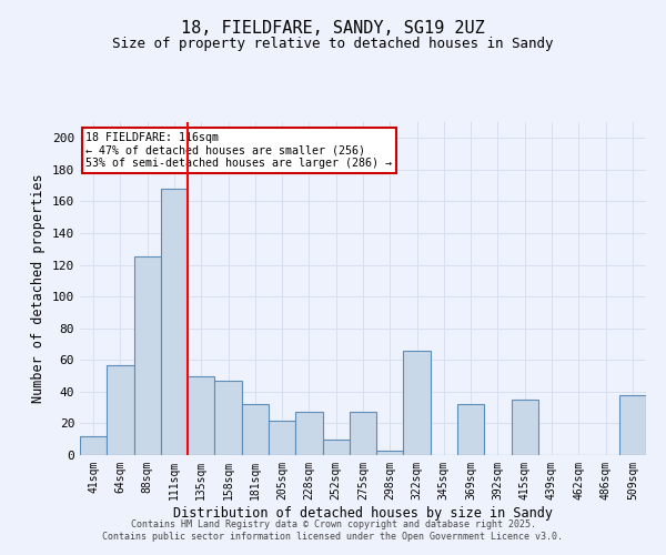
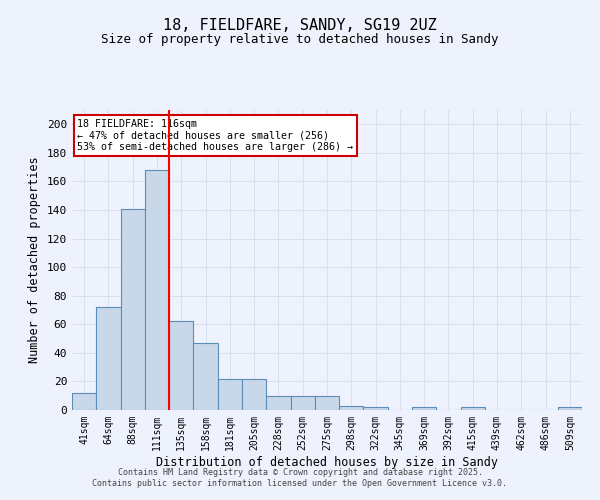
64sqm: 57 -> 72
88sqm: 125 -> 141
135sqm: 50 -> 62
181sqm: 32 -> 22
228sqm: 27 -> 10
275sqm: 27 -> 10
322sqm: 66 -> 2
369sqm: 32 -> 2
415sqm: 35 -> 2
509sqm: 38 -> 2
